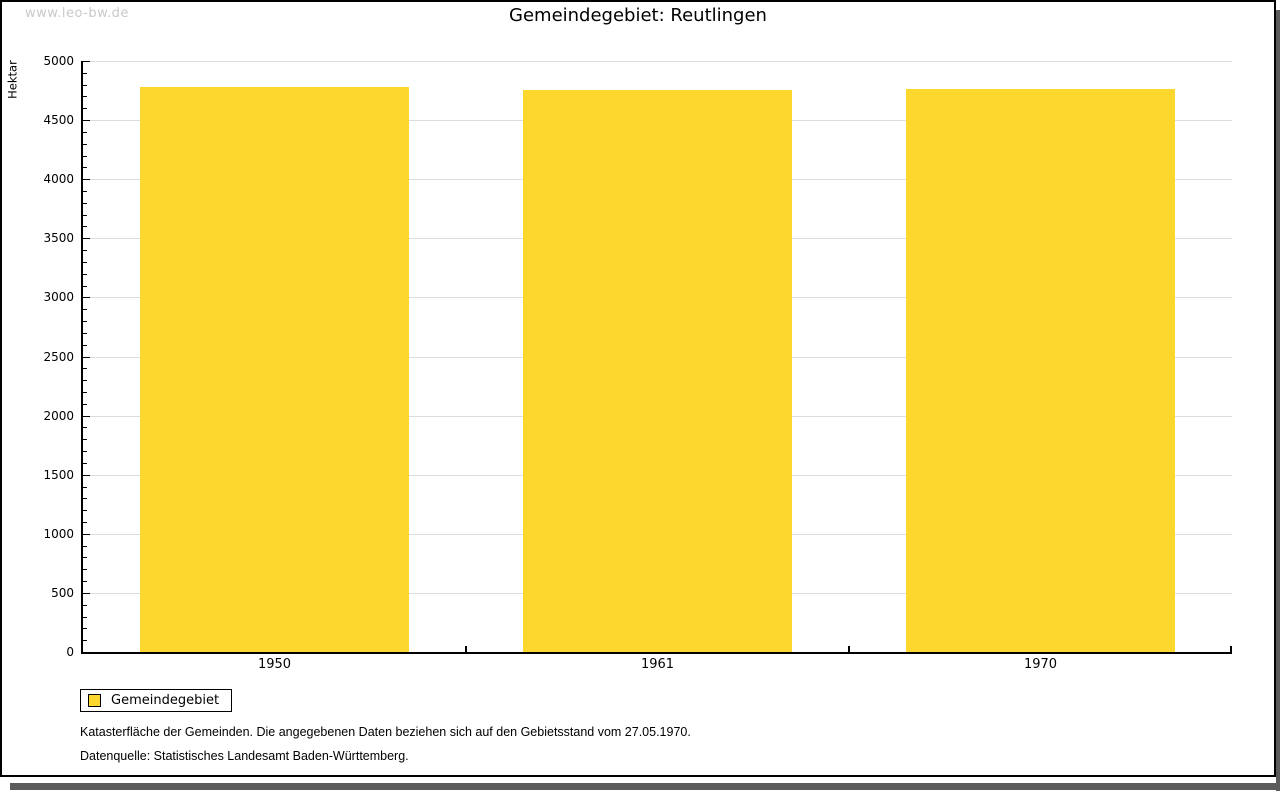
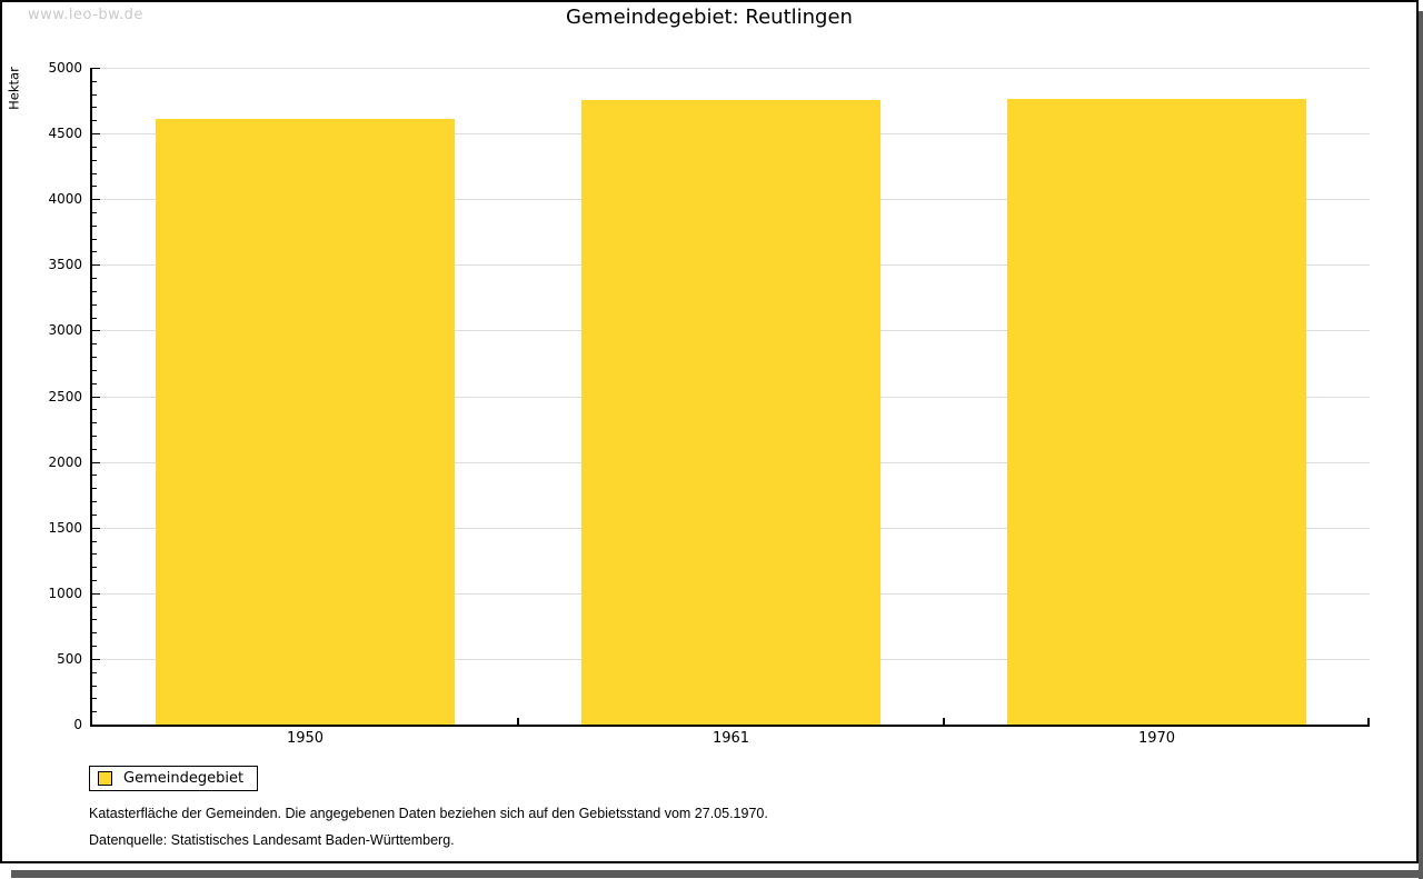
1950: 4780 -> 4610
